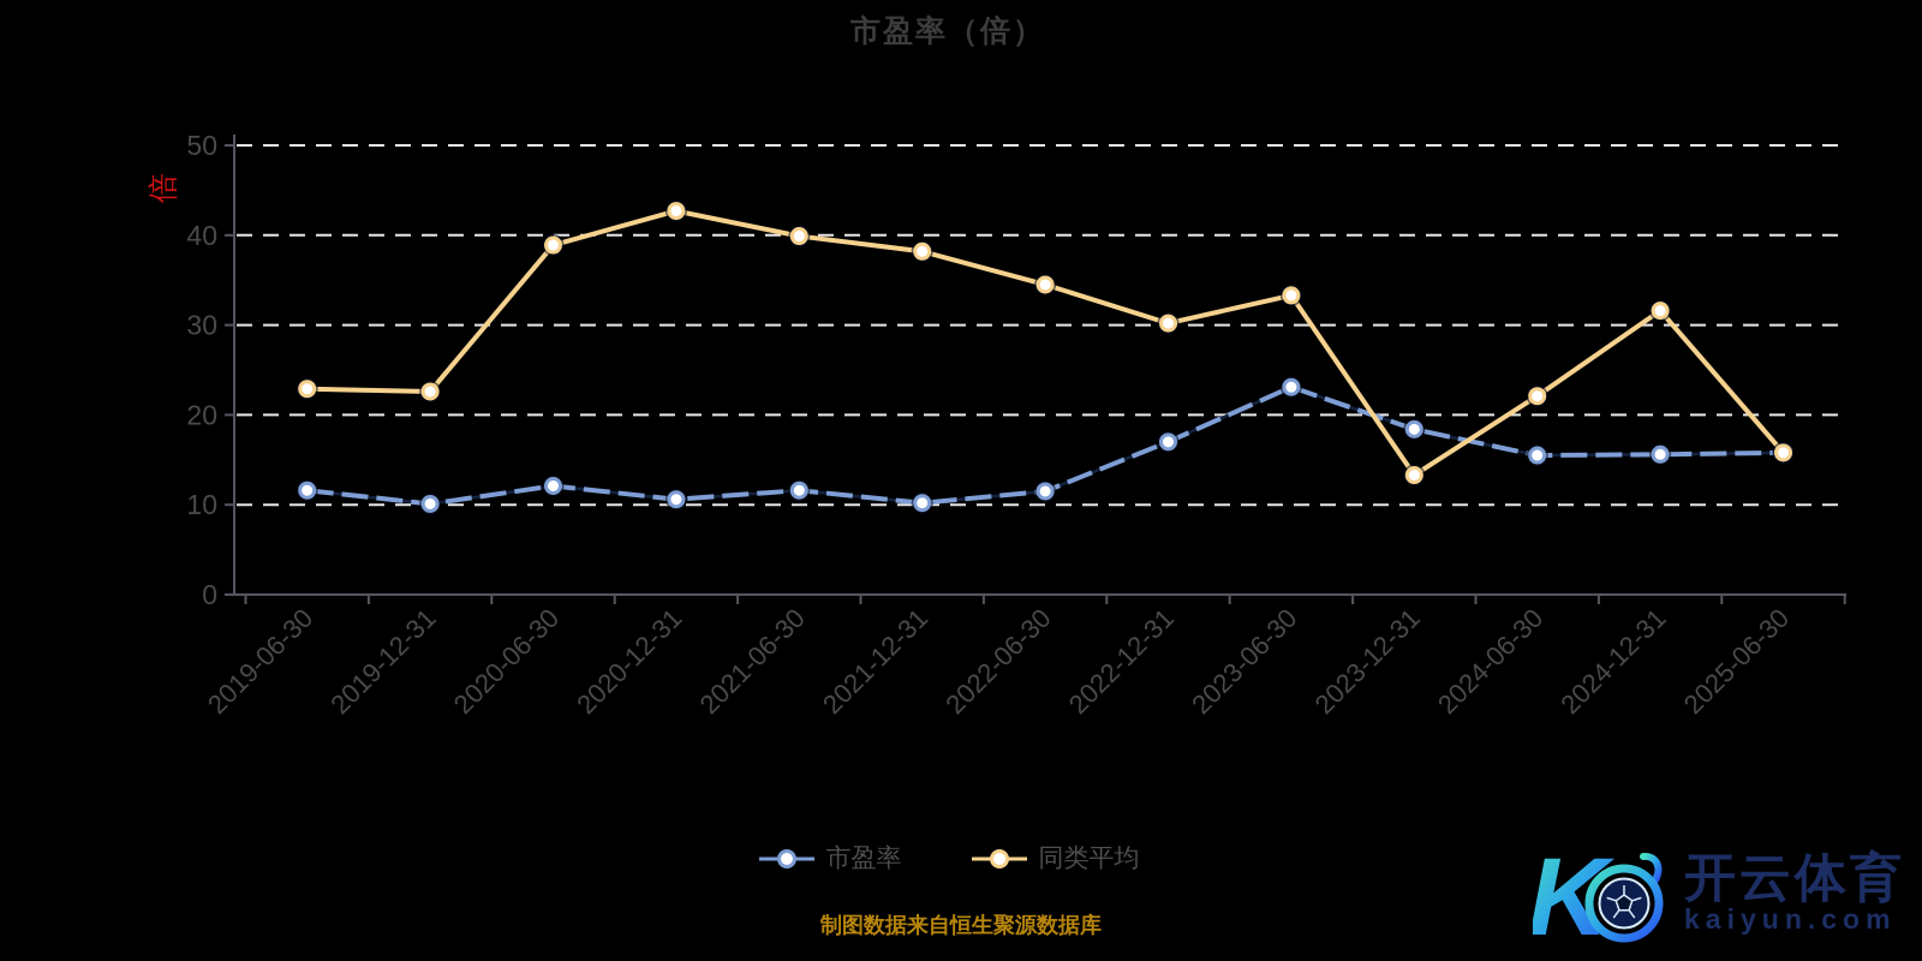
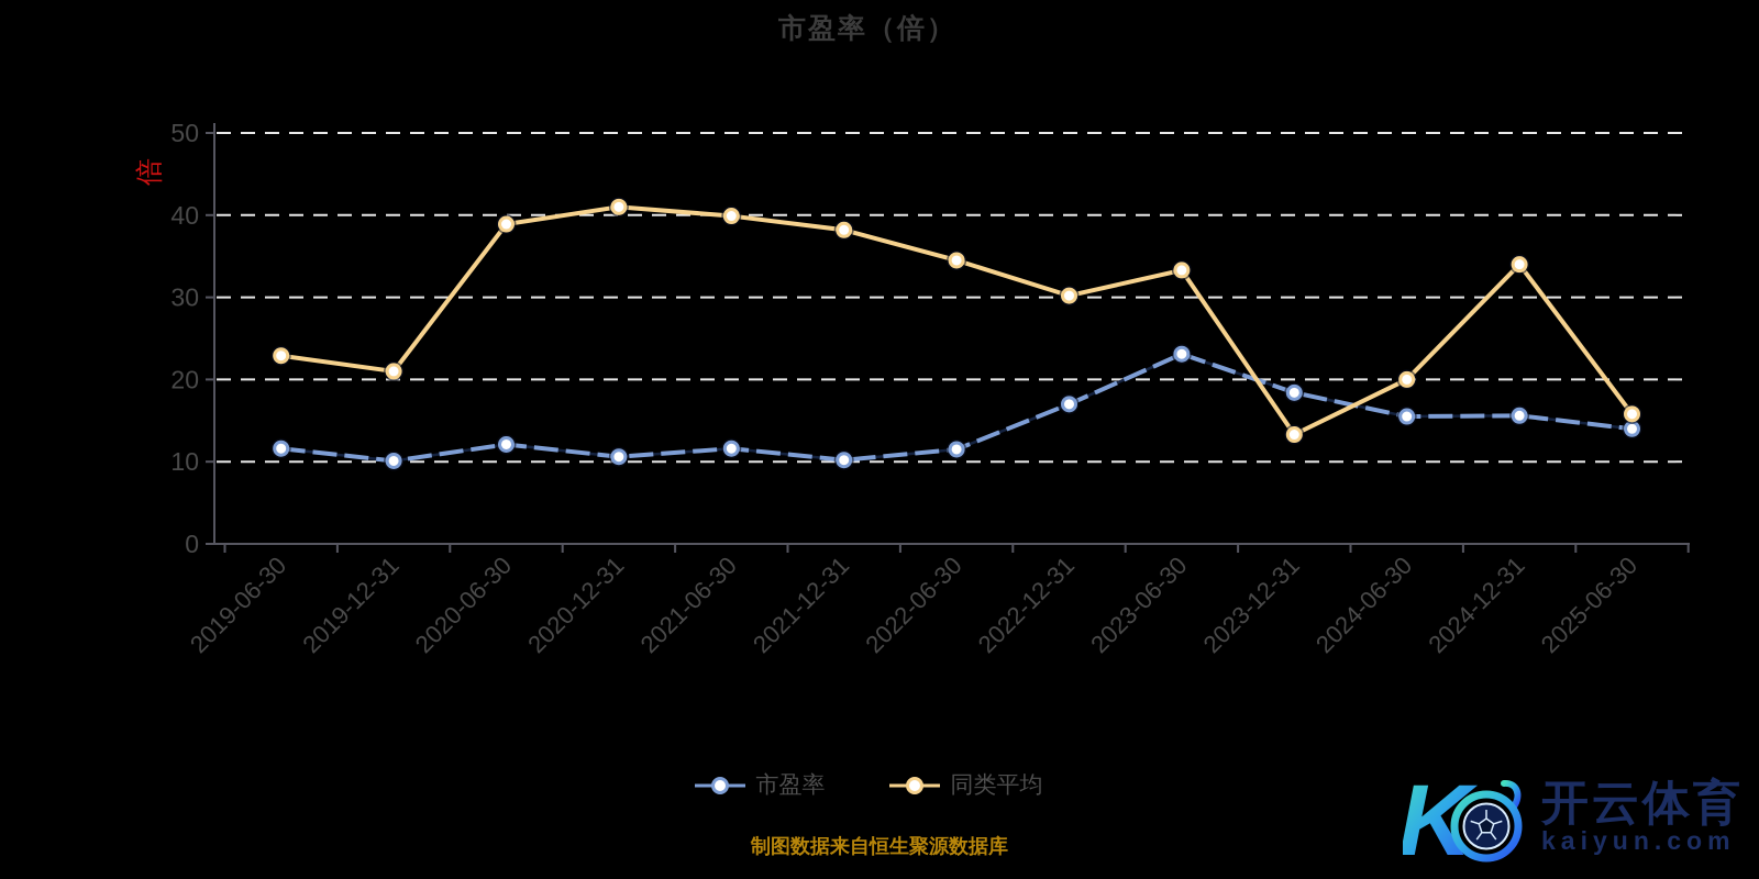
同类平均/2019-12-31: 23 -> 21
同类平均/2020-12-31: 43 -> 41
同类平均/2024-06-30: 22 -> 20
同类平均/2024-12-31: 32 -> 34
市盈率/2025-06-30: 16 -> 14
